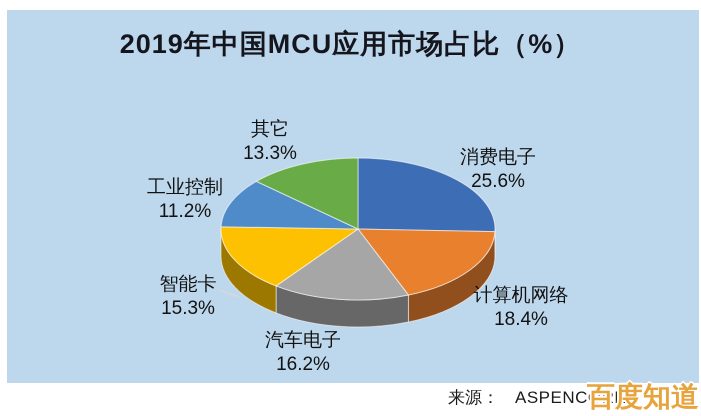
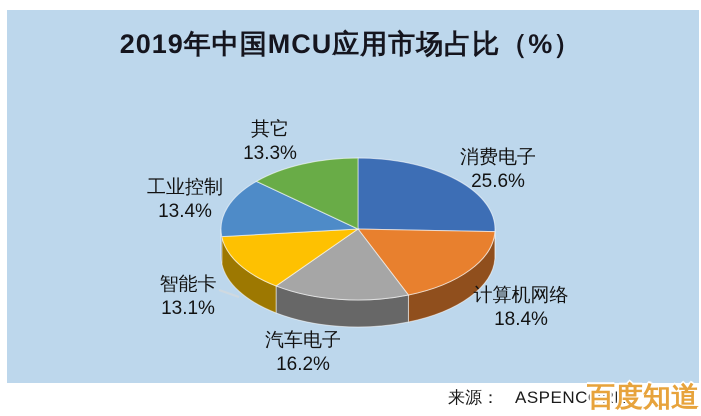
智能卡: 15.3% -> 13.1%
工业控制: 11.2% -> 13.4%
